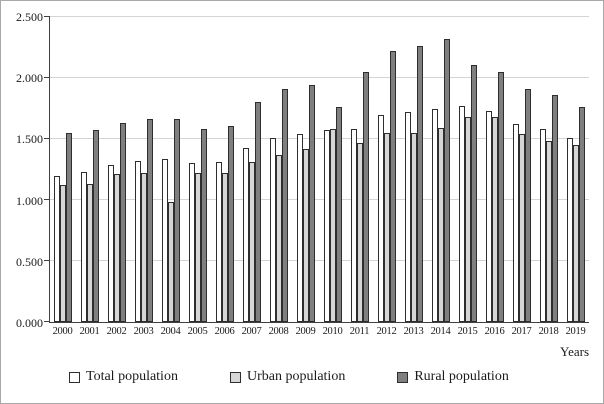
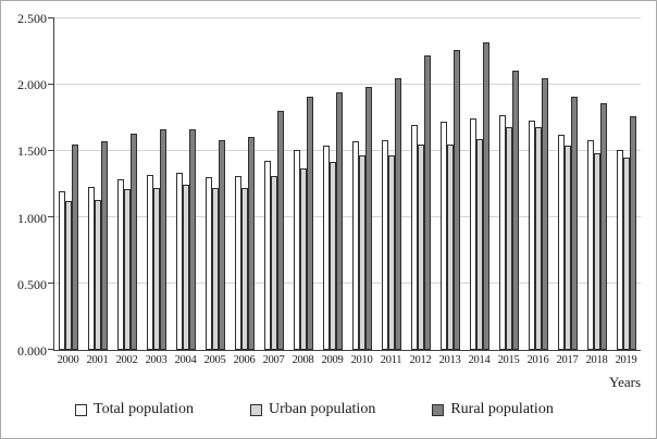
Urban population/2004: 0.98 -> 1.25
Urban population/2010: 1.58 -> 1.47
Rural population/2010: 1.76 -> 1.98
